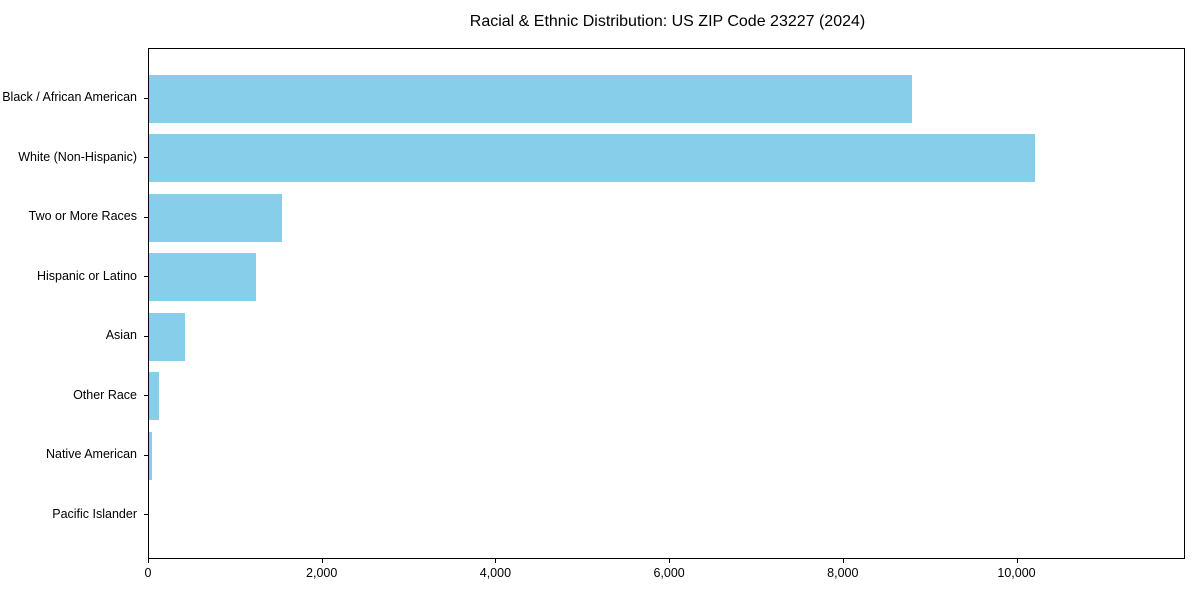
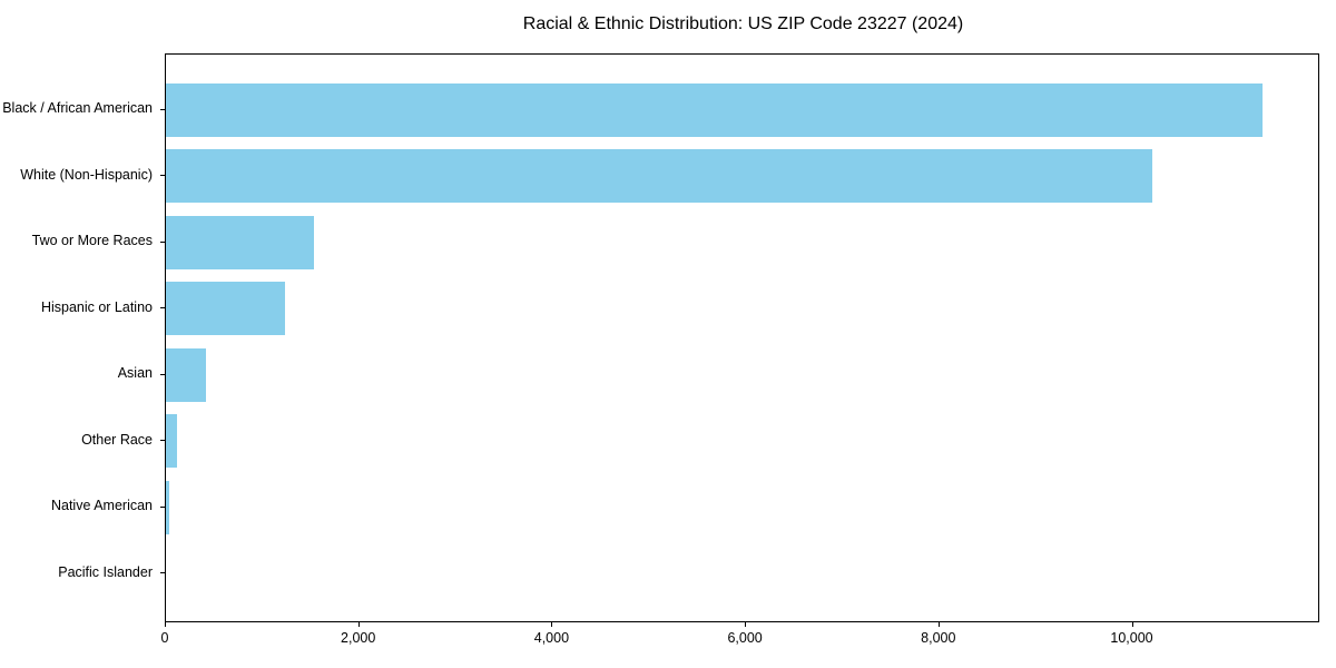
Black / African American: 8800 -> 11400
